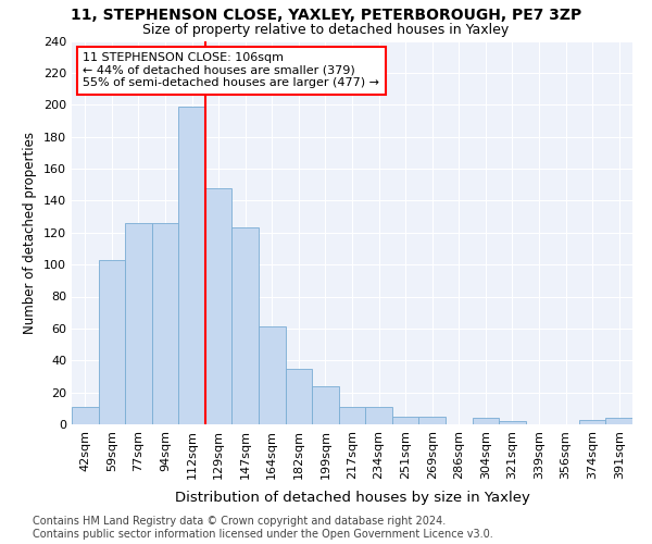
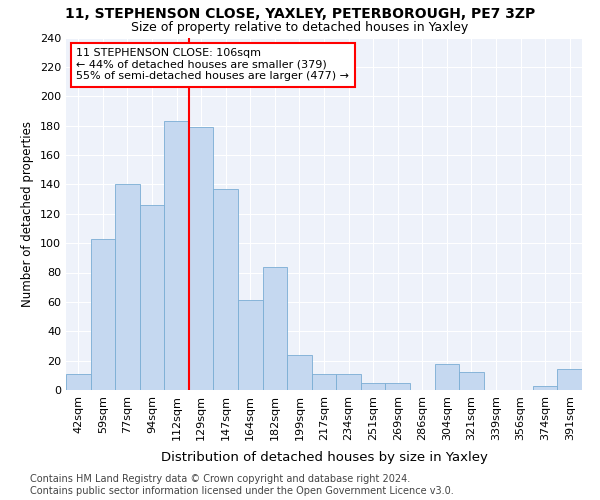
77sqm: 126 -> 140
112sqm: 199 -> 183
129sqm: 148 -> 179
147sqm: 123 -> 137
182sqm: 35 -> 84
304sqm: 4 -> 18
321sqm: 2 -> 12
391sqm: 4 -> 14
